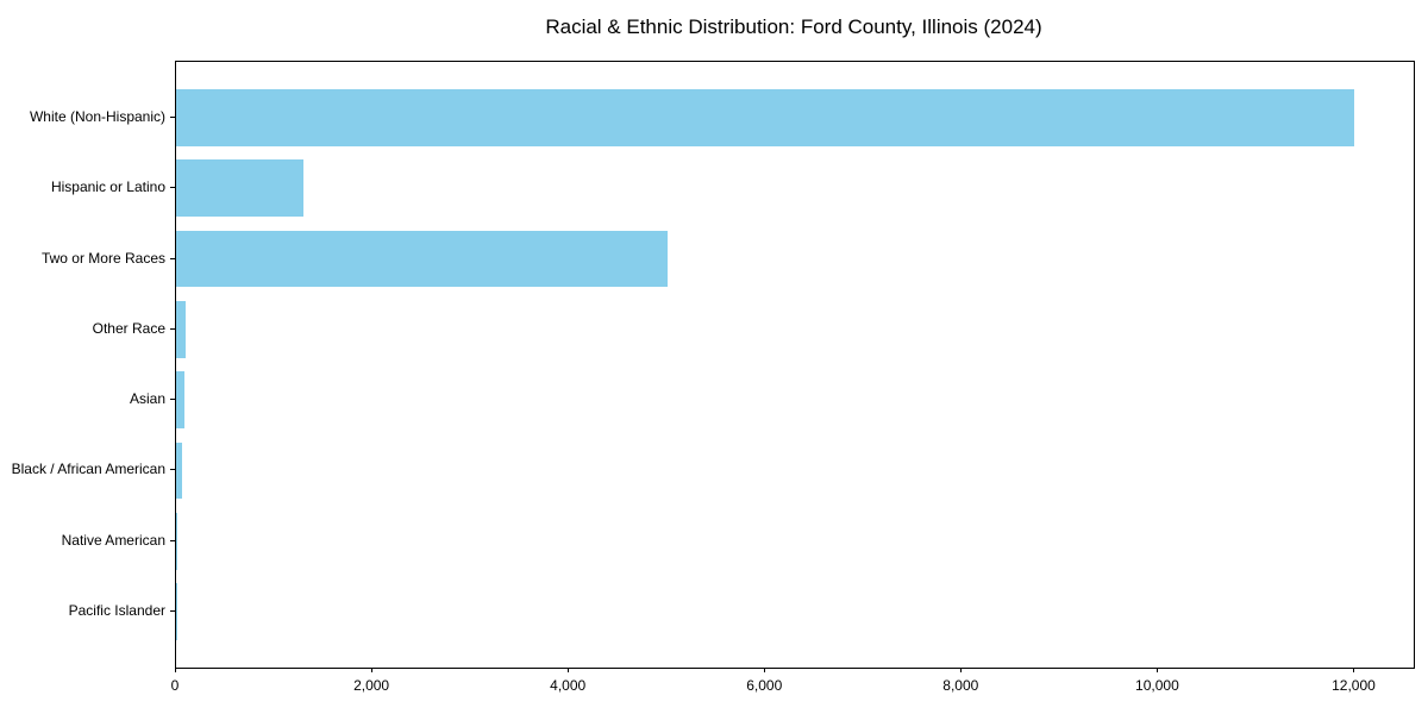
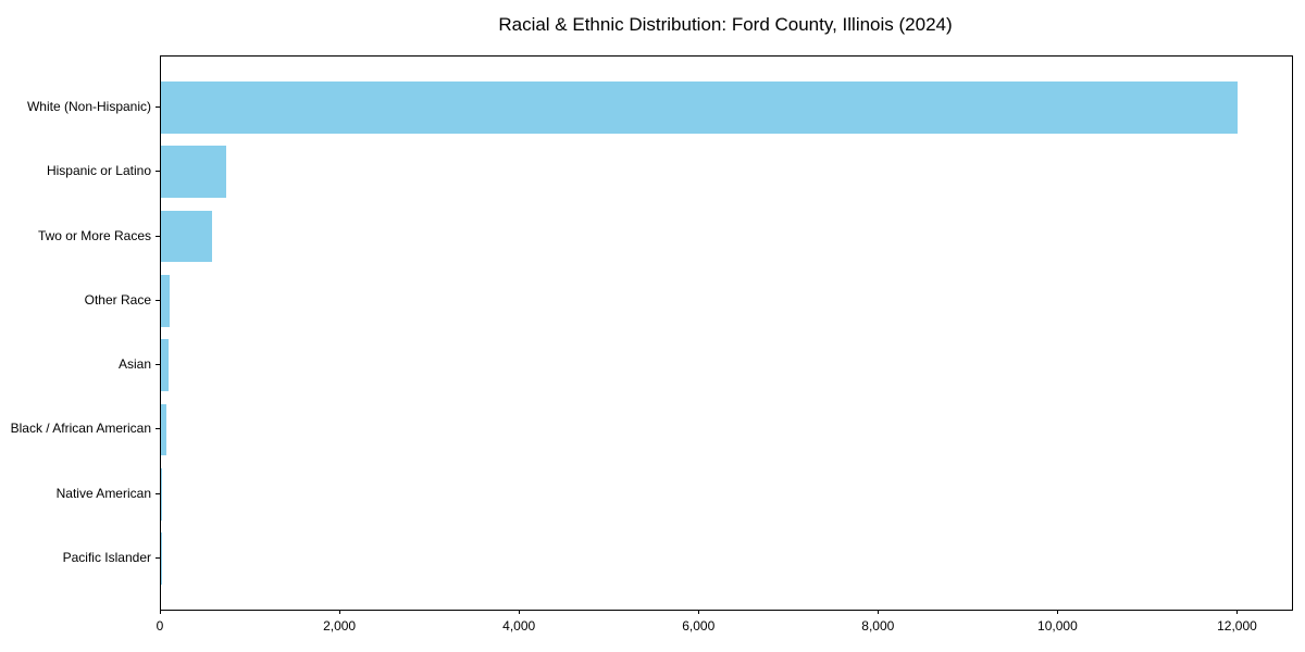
Hispanic or Latino: 1300 -> 700
Two or More Races: 5000 -> 600
